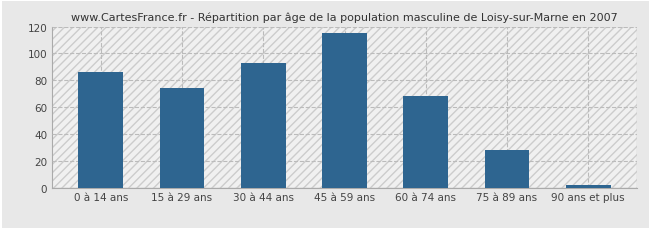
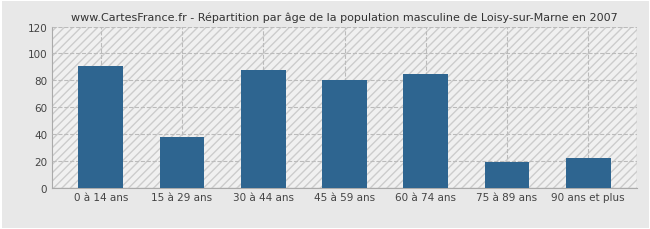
0 à 14 ans: 86 -> 91
15 à 29 ans: 74 -> 38
30 à 44 ans: 93 -> 88
45 à 59 ans: 115 -> 80
60 à 74 ans: 68 -> 85
75 à 89 ans: 28 -> 19
90 ans et plus: 2 -> 22
